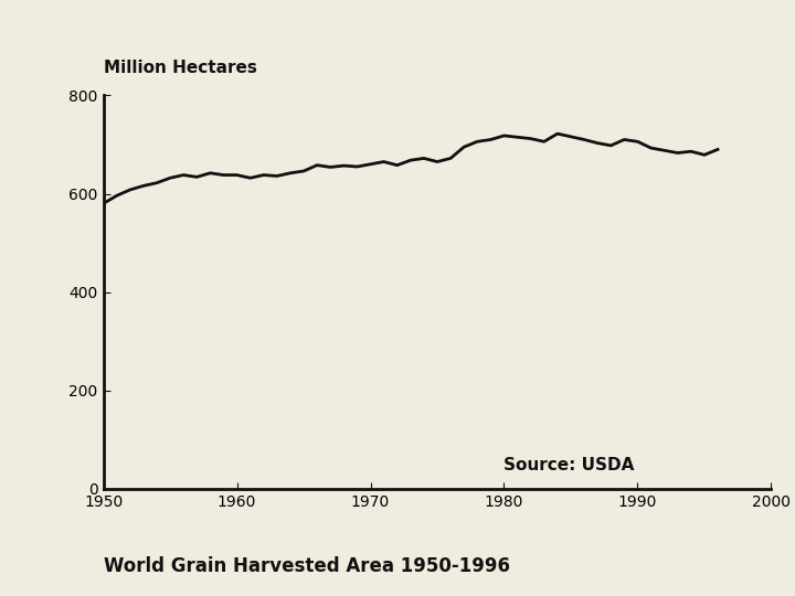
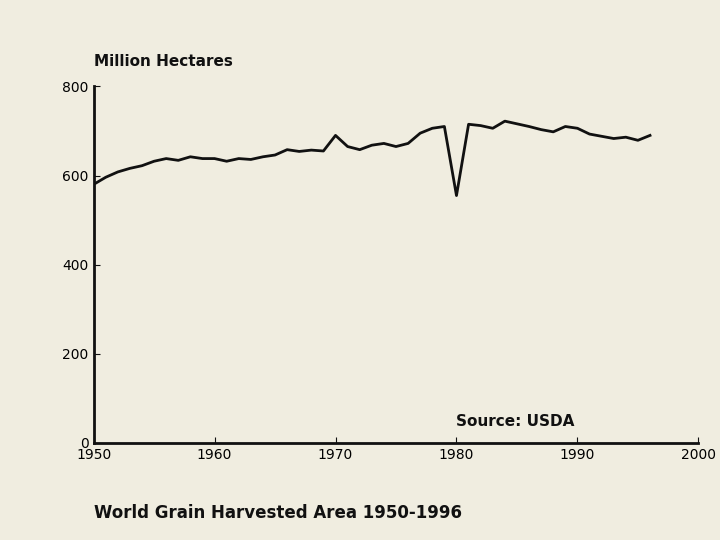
1970: 660 -> 690
1980: 718 -> 555
